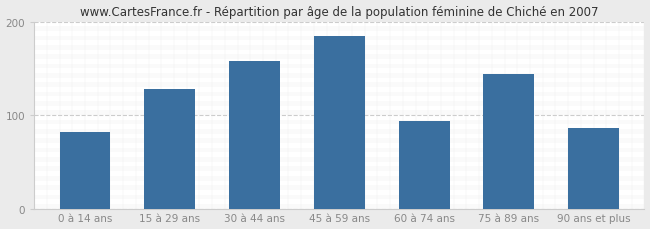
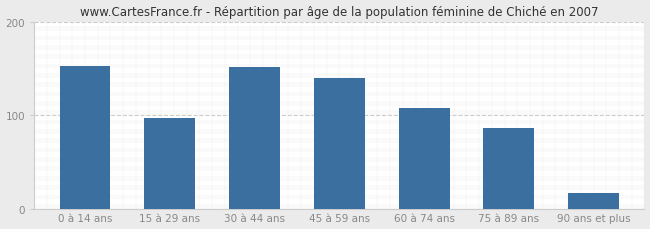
0 à 14 ans: 82 -> 152
15 à 29 ans: 128 -> 97
30 à 44 ans: 158 -> 151
45 à 59 ans: 184 -> 140
60 à 74 ans: 94 -> 107
75 à 89 ans: 144 -> 86
90 ans et plus: 86 -> 17
